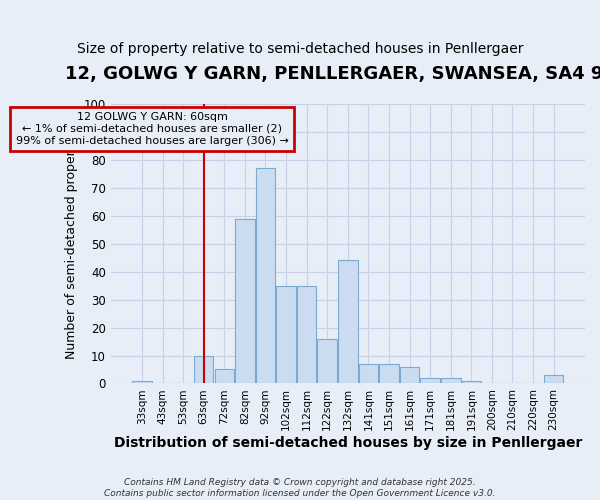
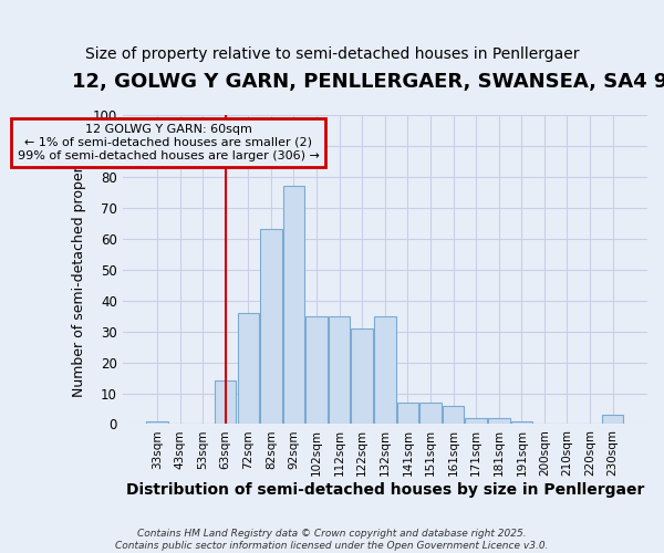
63sqm: 10 -> 14
72sqm: 5 -> 36
82sqm: 59 -> 63
122sqm: 16 -> 31
132sqm: 44 -> 35
